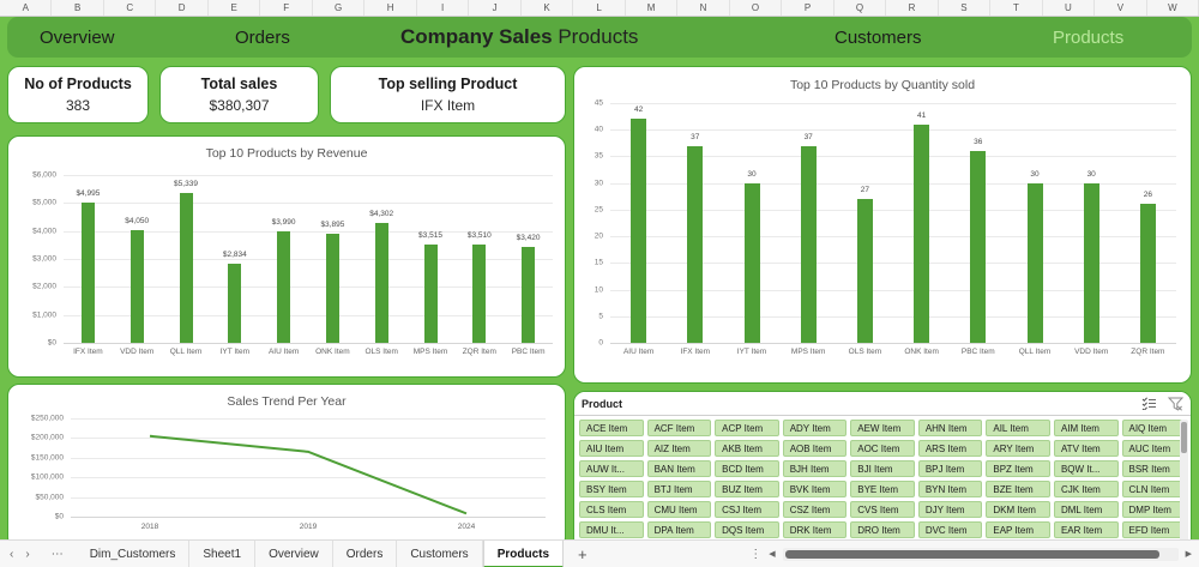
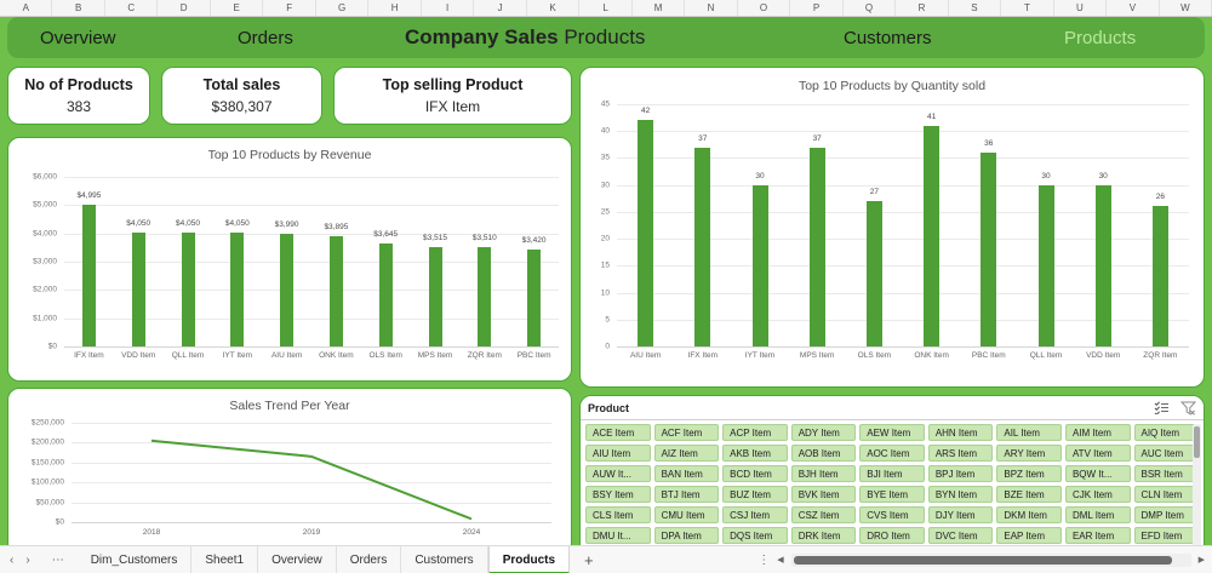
Top 10 Products by Revenue/QLL Item: $5,339 -> $4,050
Top 10 Products by Revenue/IYT Item: $2,834 -> $4,050
Top 10 Products by Revenue/OLS Item: $4,302 -> $3,645
